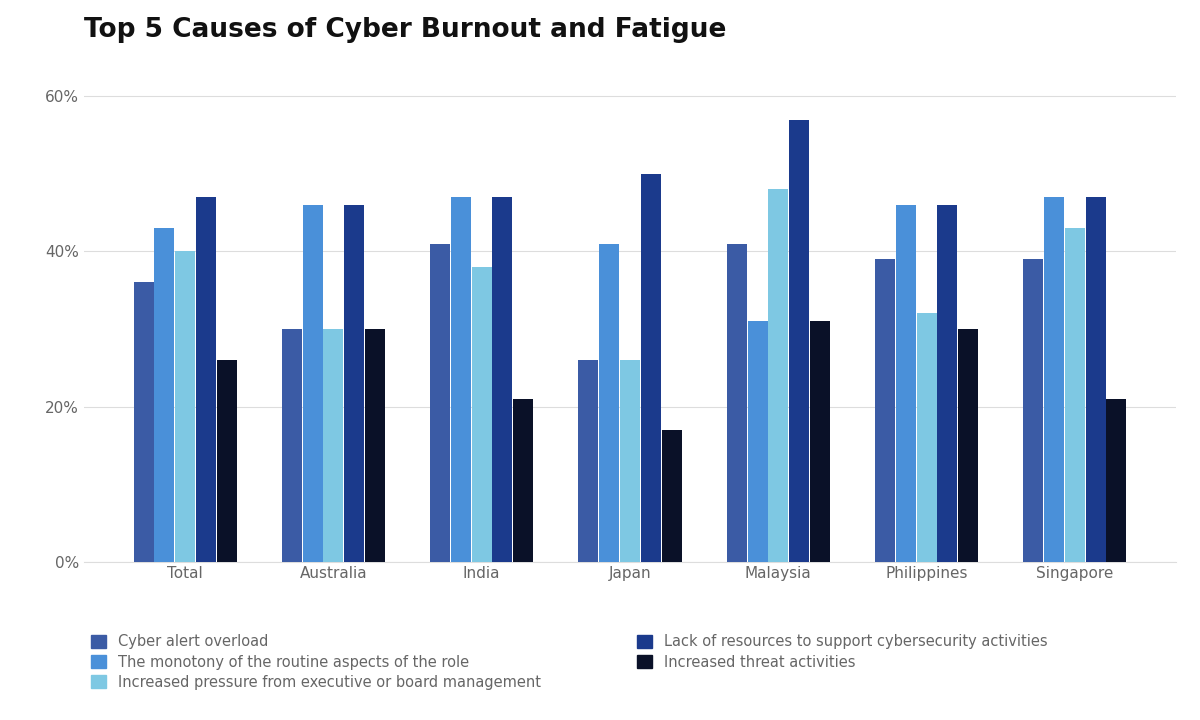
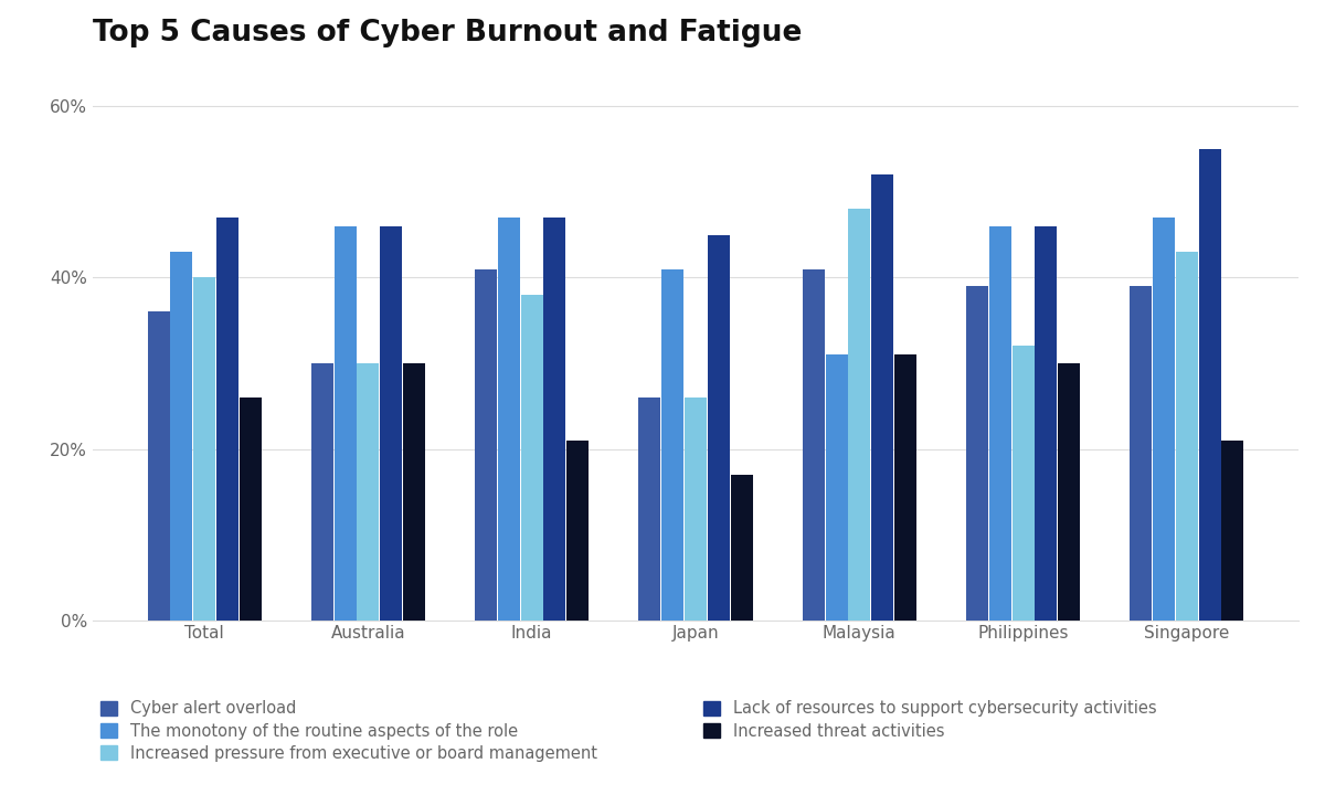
Lack of resources to support cybersecurity activities/Japan: 50% -> 45%
Lack of resources to support cybersecurity activities/Malaysia: 57% -> 52%
Lack of resources to support cybersecurity activities/Singapore: 47% -> 55%
